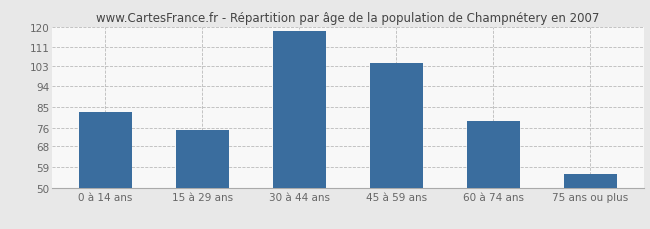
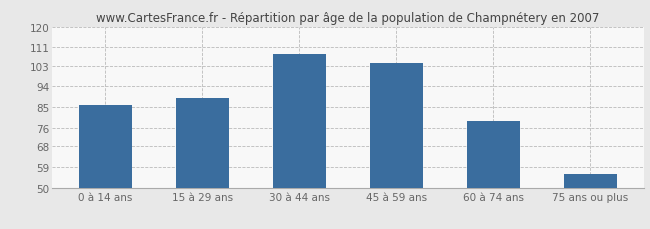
0 à 14 ans: 83 -> 86
15 à 29 ans: 75 -> 89
30 à 44 ans: 118 -> 108
